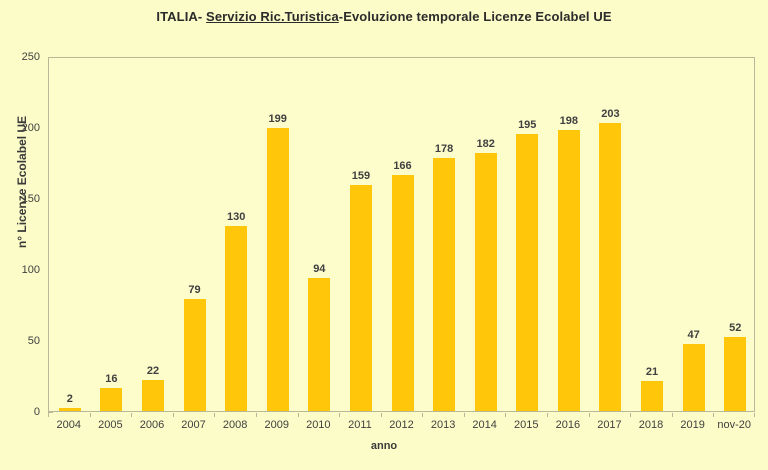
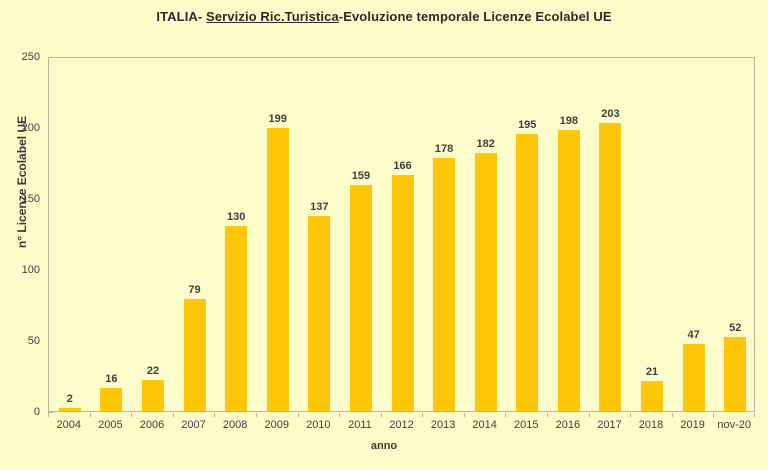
2010: 94 -> 137
